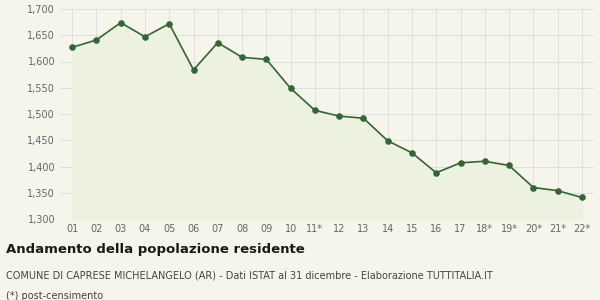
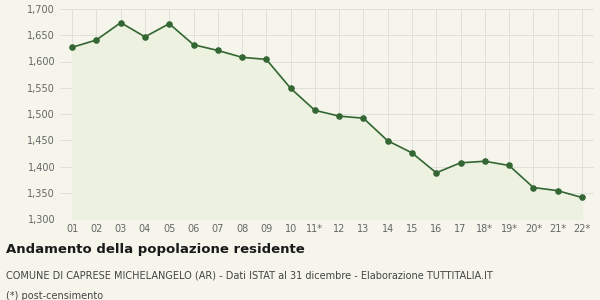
06: 1,584 -> 1,632
07: 1,636 -> 1,621
